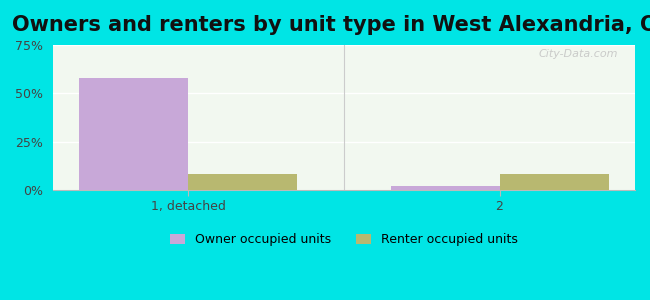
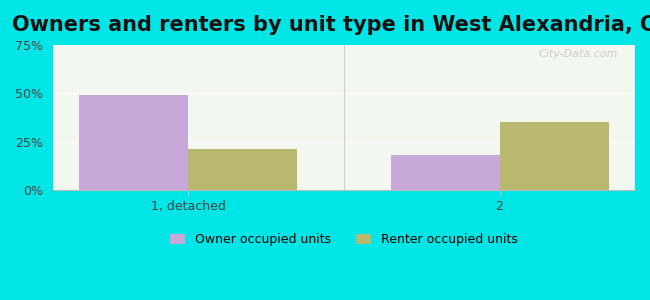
Owner occupied units/1, detached: 58% -> 49%
Renter occupied units/1, detached: 8% -> 21%
Owner occupied units/2: 2% -> 18%
Renter occupied units/2: 8% -> 35%
